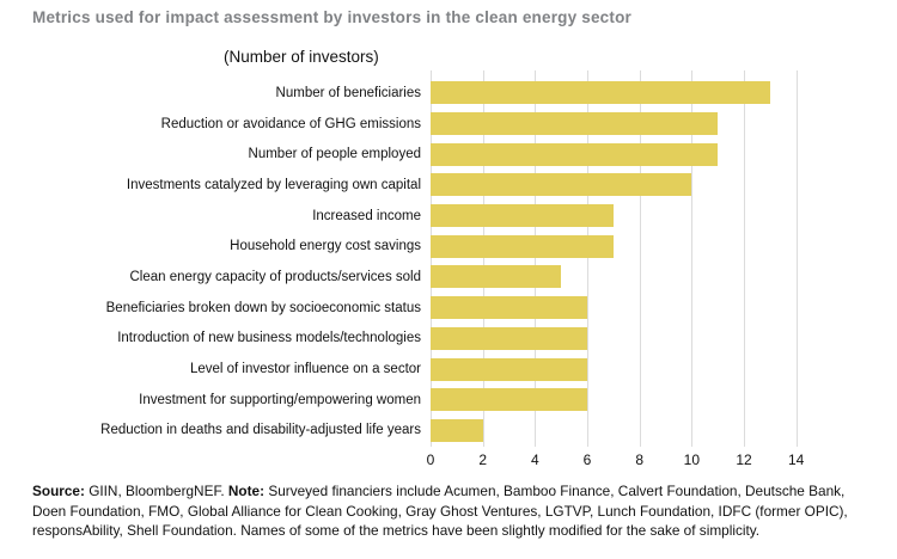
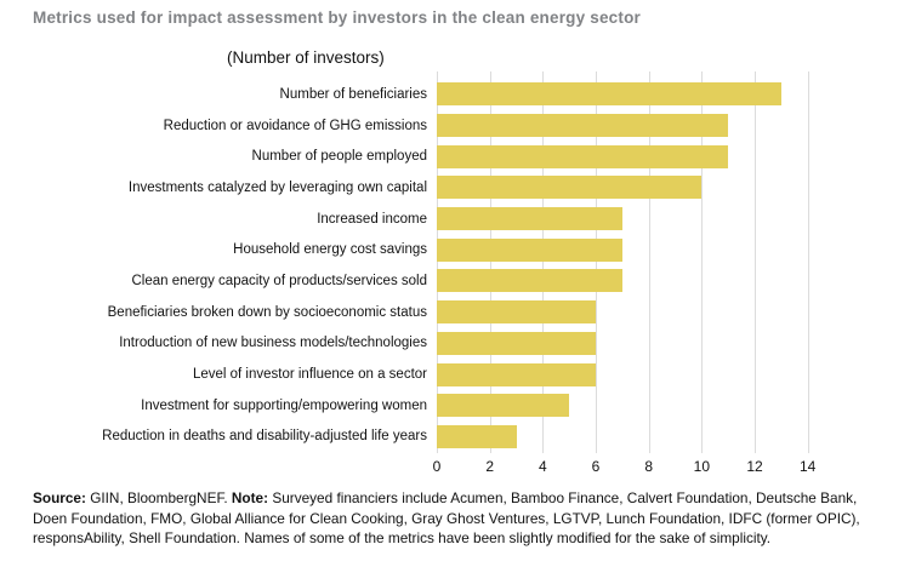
Clean energy capacity of products/services sold: 5 -> 7
Investment for supporting/empowering women: 6 -> 5
Reduction in deaths and disability-adjusted life years: 2 -> 3
